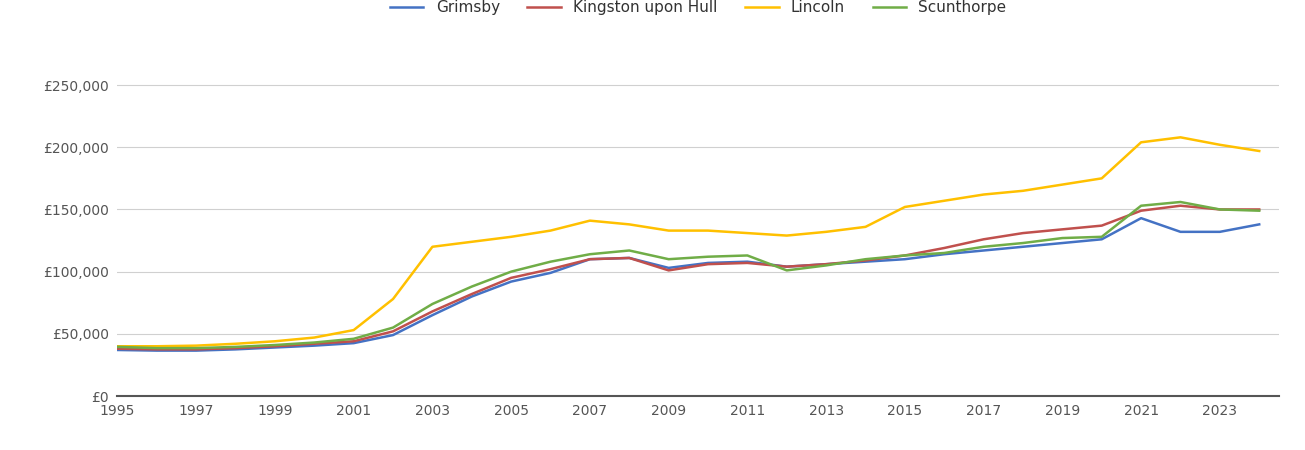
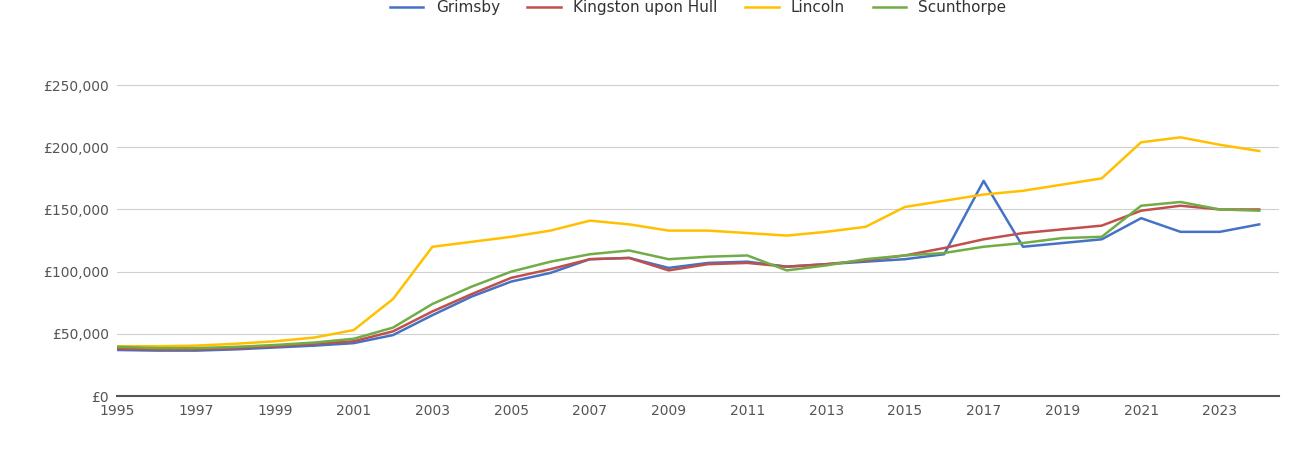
Grimsby/2017: £117,000 -> £173,000
